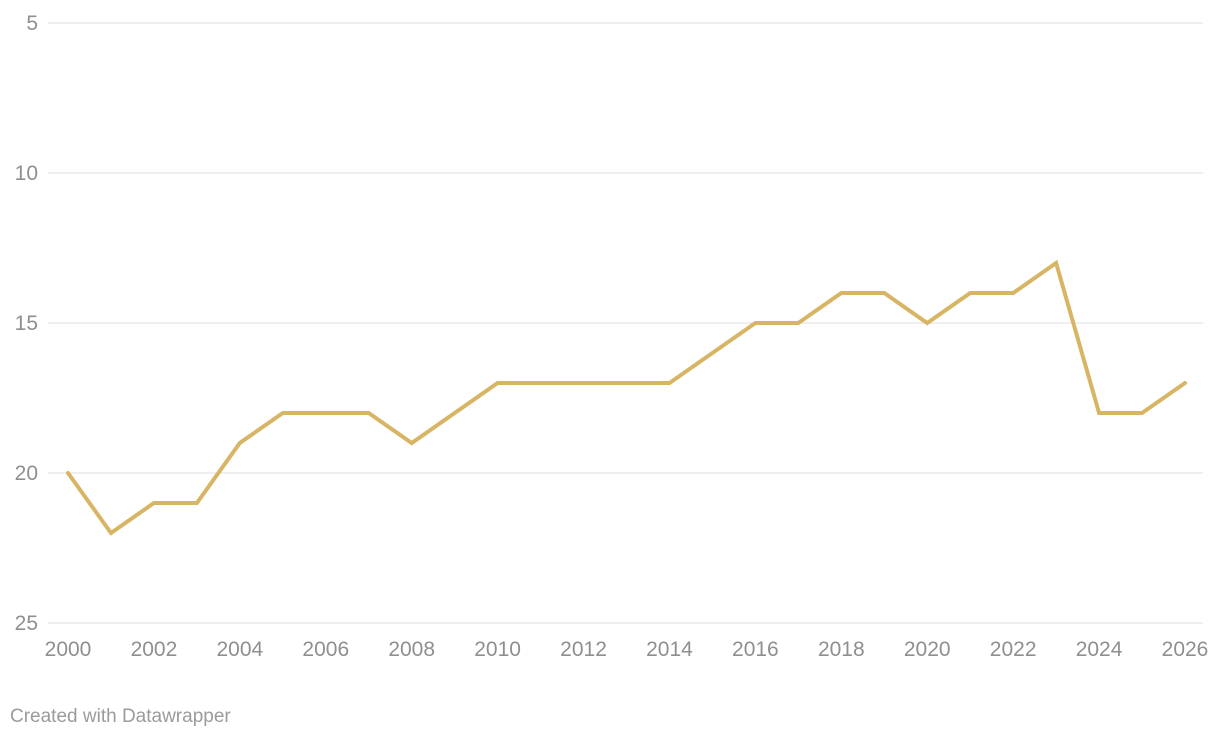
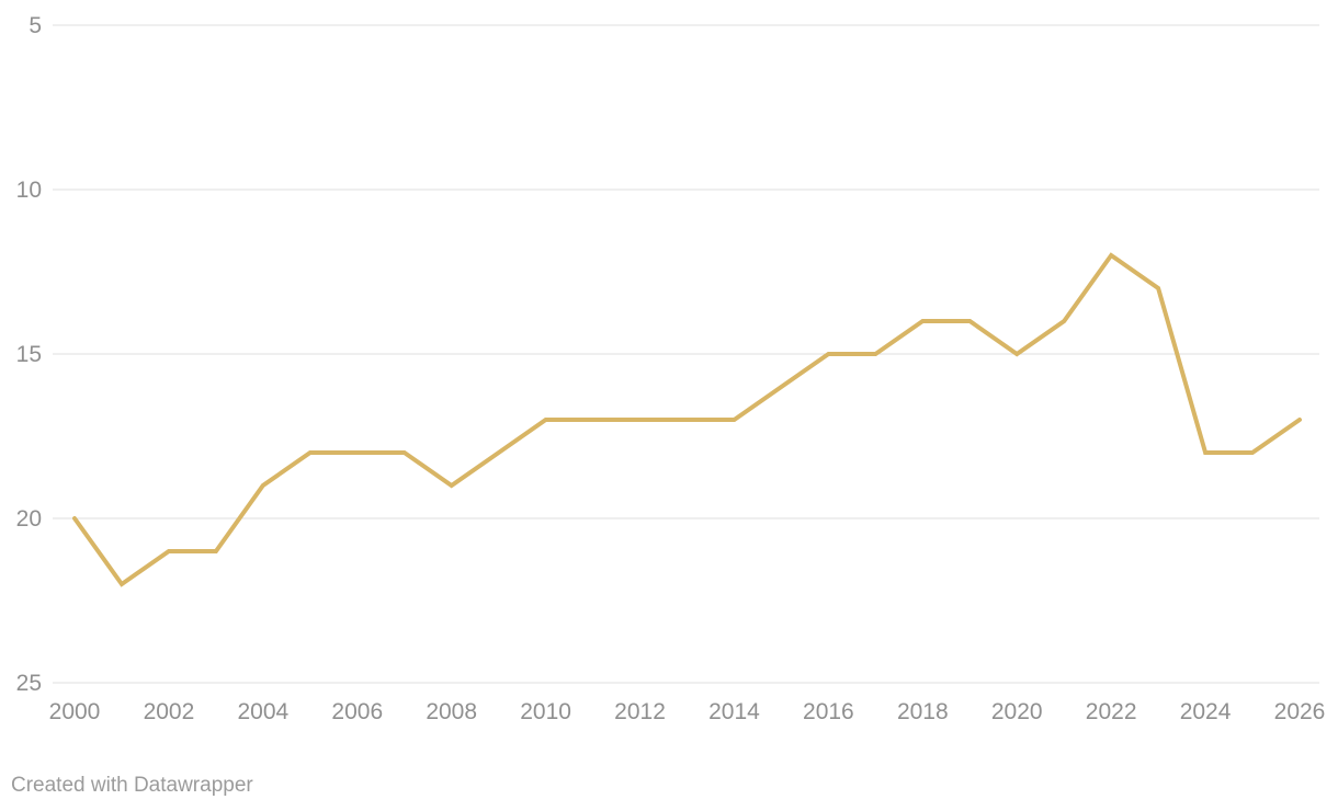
2022: 14 -> 12
